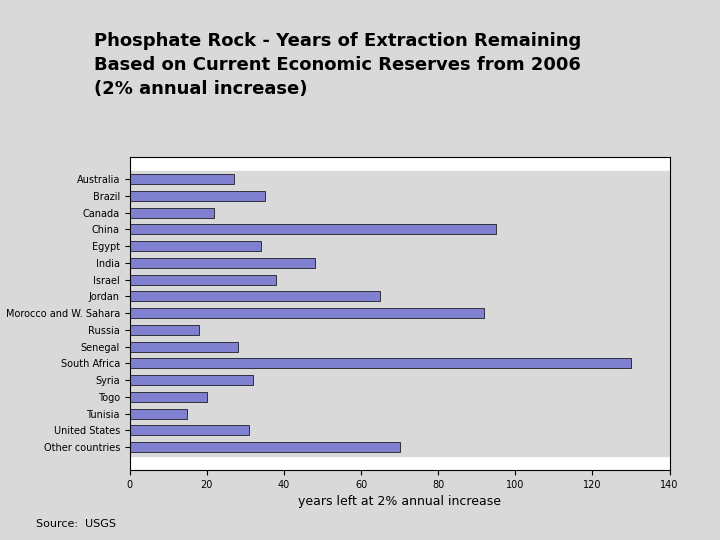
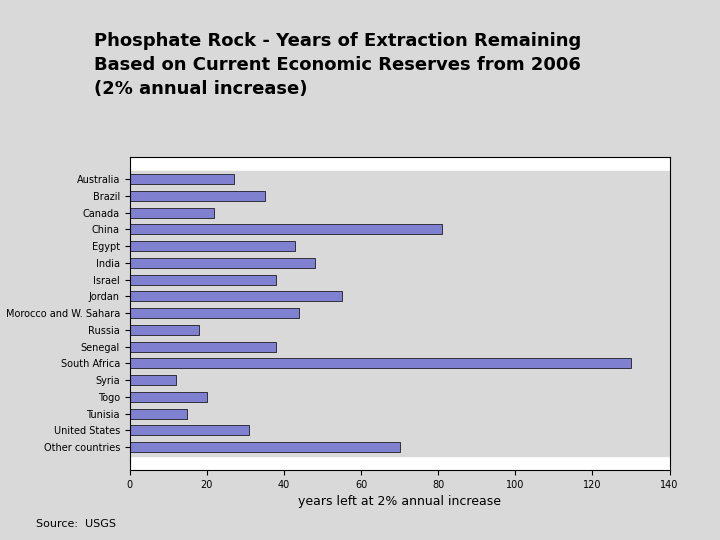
China: 95 -> 81
Egypt: 34 -> 43
Jordan: 65 -> 55
Morocco and W. Sahara: 92 -> 44
Senegal: 28 -> 38
Syria: 32 -> 12
